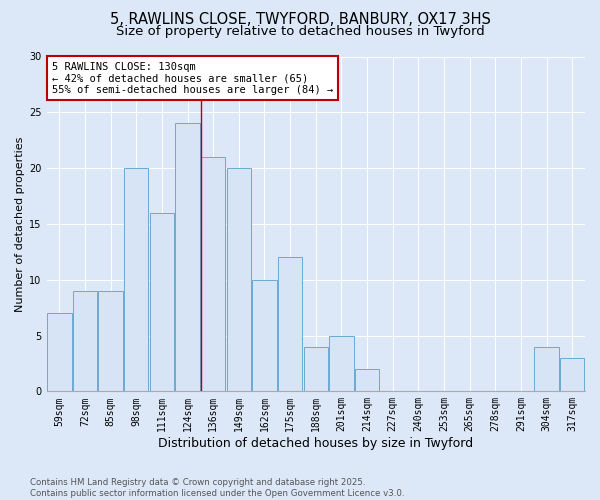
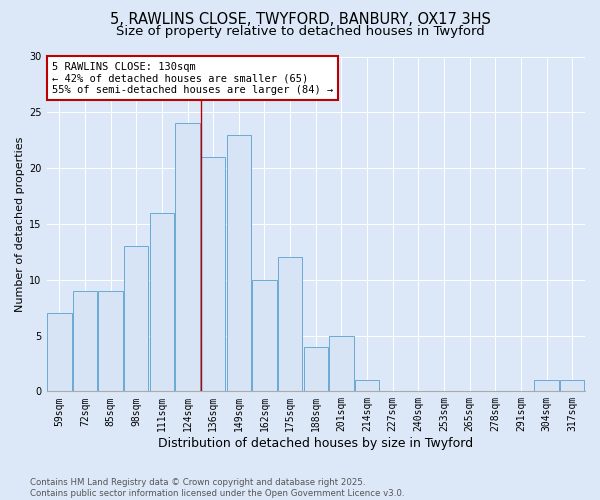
98sqm: 20 -> 13
149sqm: 20 -> 23
214sqm: 2 -> 1
304sqm: 4 -> 1
317sqm: 3 -> 1
